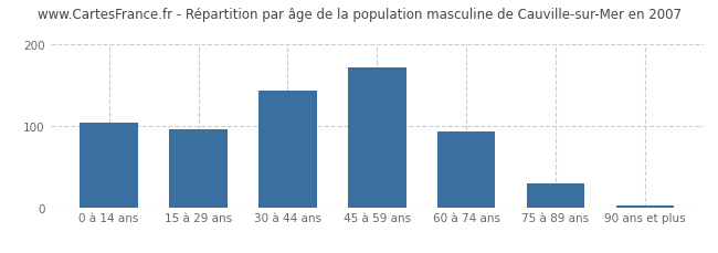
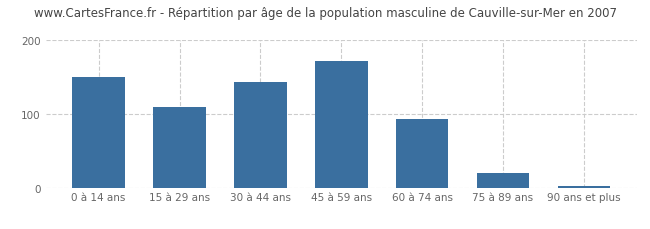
0 à 14 ans: 104 -> 150
15 à 29 ans: 96 -> 110
75 à 89 ans: 30 -> 20
